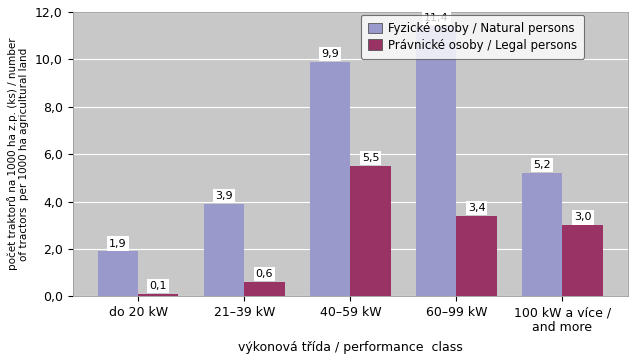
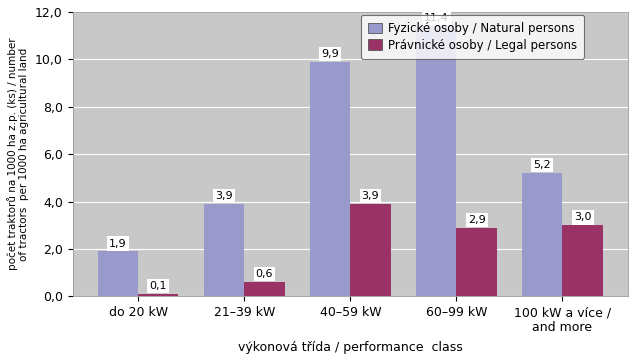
Právnické osoby / Legal persons/40–59 kW: 5,5 -> 3,9
Právnické osoby / Legal persons/60–99 kW: 3,4 -> 2,9
